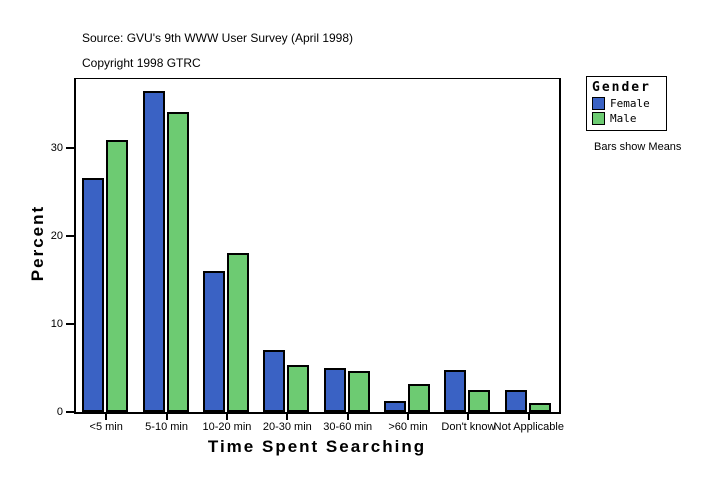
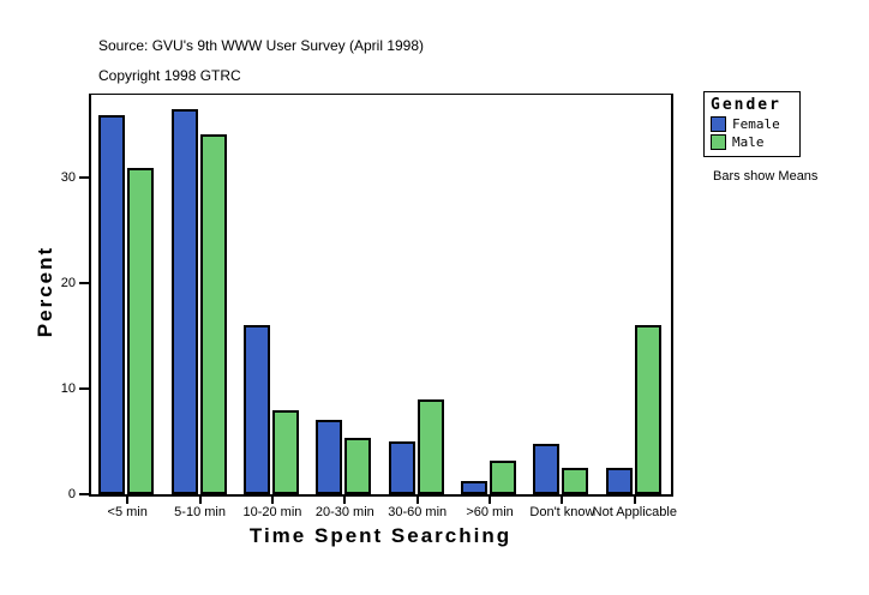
Female/<5 min: 27 -> 36
Male/10-20 min: 18 -> 8
Male/30-60 min: 5 -> 9
Male/Not Applicable: 1 -> 16
